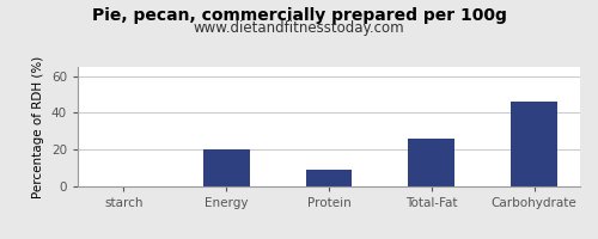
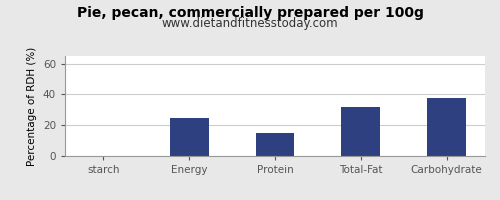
Energy: 20 -> 25
Protein: 9 -> 15
Total-Fat: 26 -> 32
Carbohydrate: 46 -> 38
